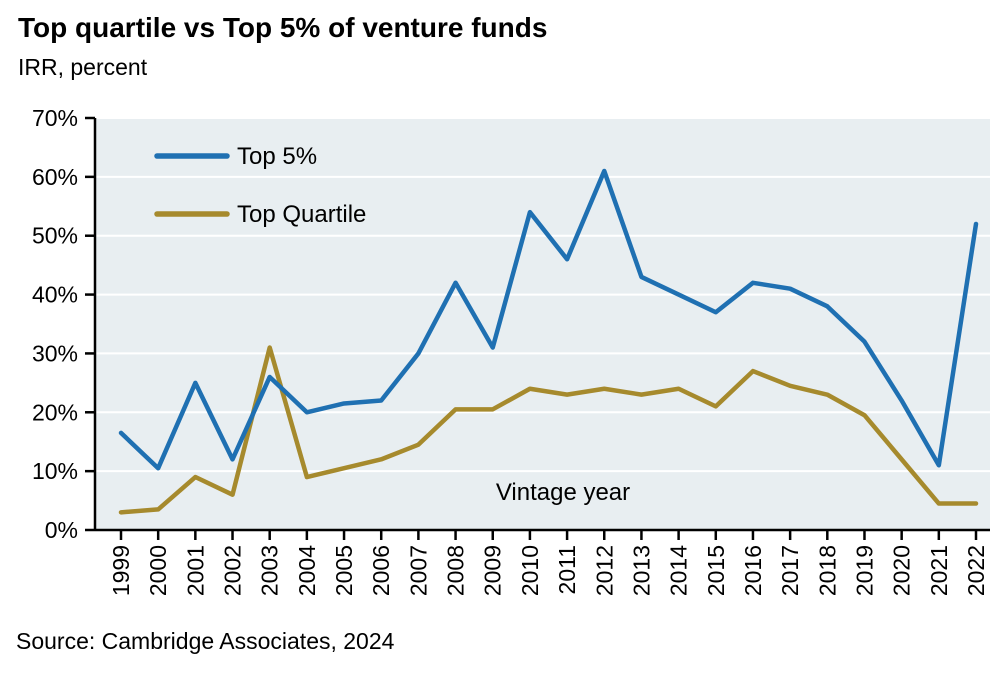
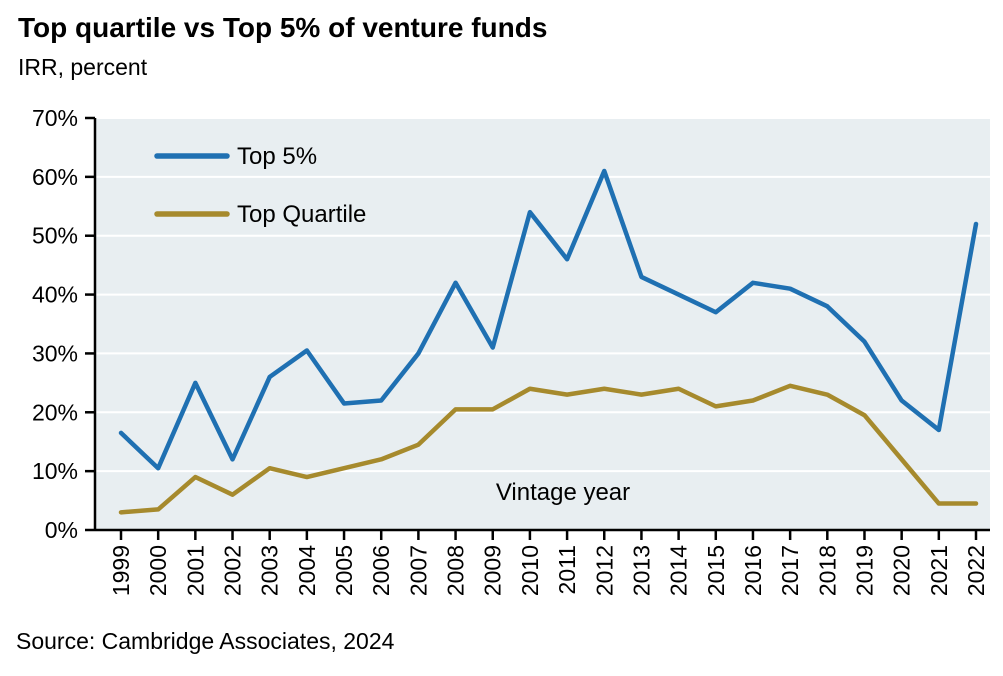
Top Quartile/2003: 31% -> 10%
Top 5%/2004: 20% -> 30%
Top Quartile/2016: 27% -> 22%
Top 5%/2021: 11% -> 17%
